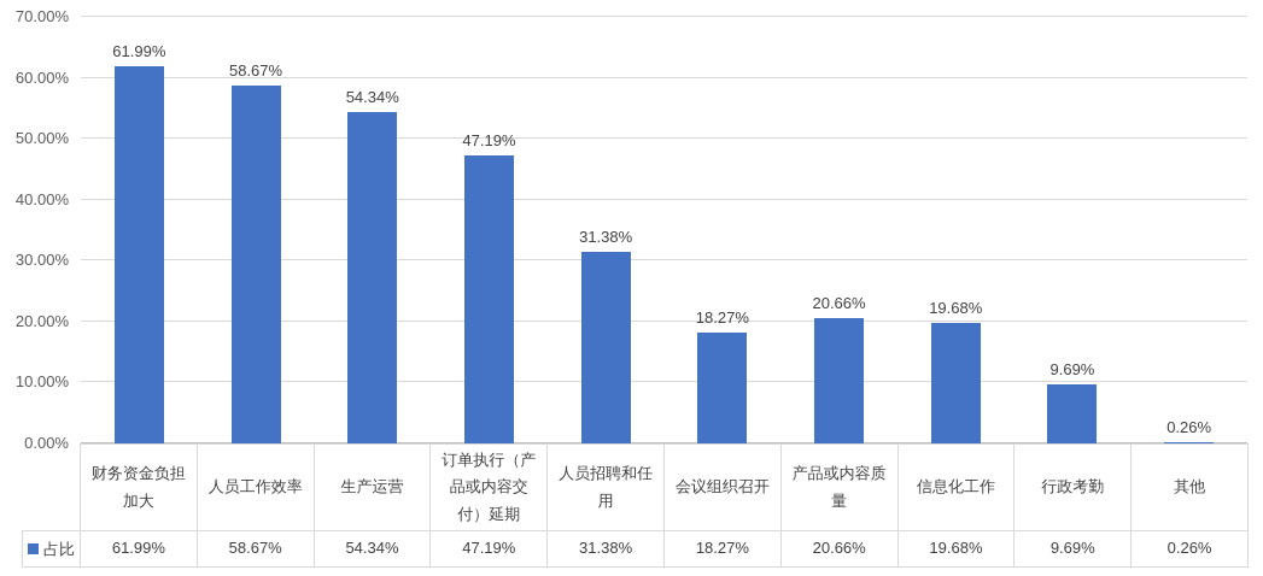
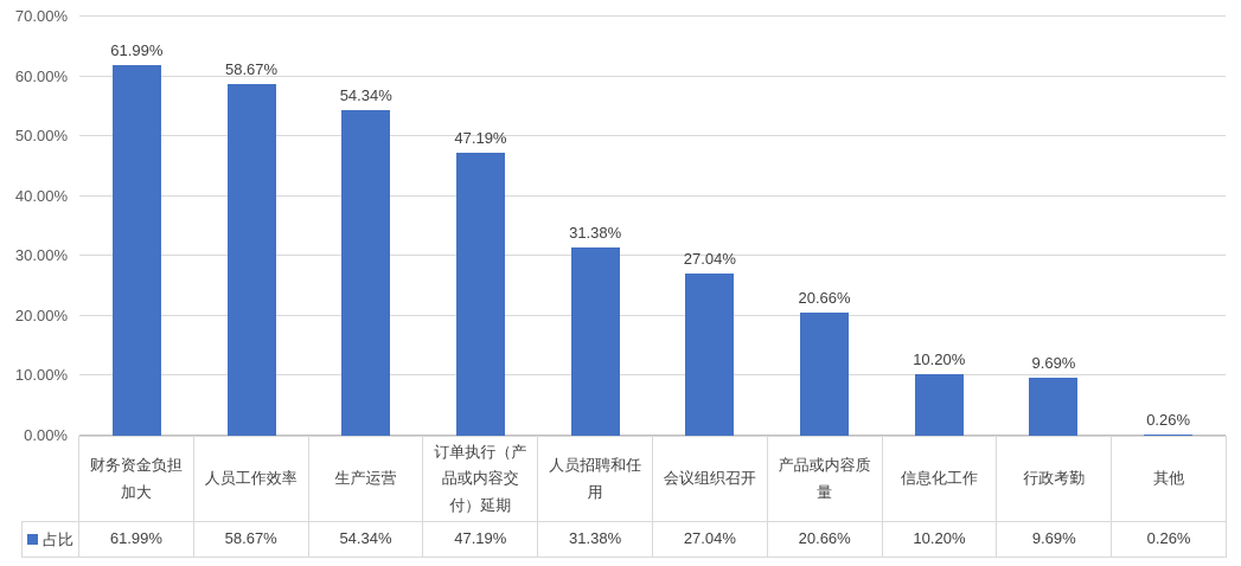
会议组织召开: 18.27% -> 27.04%
信息化工作: 19.68% -> 10.20%
